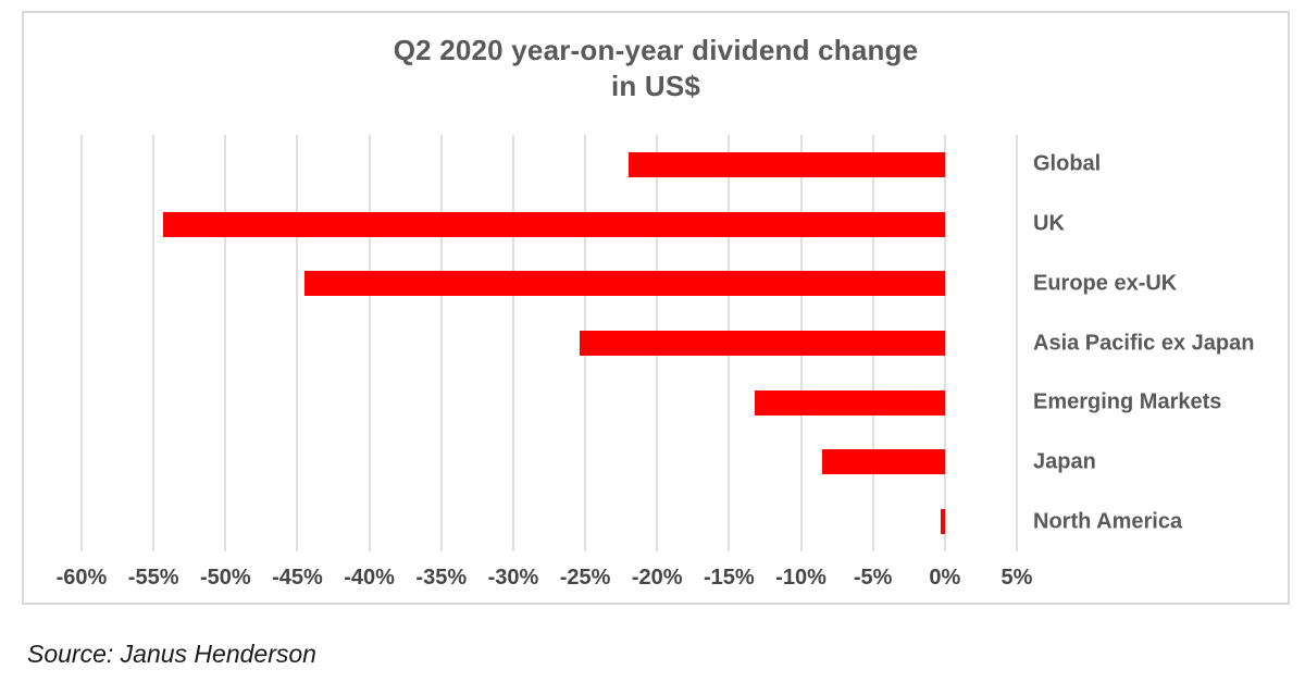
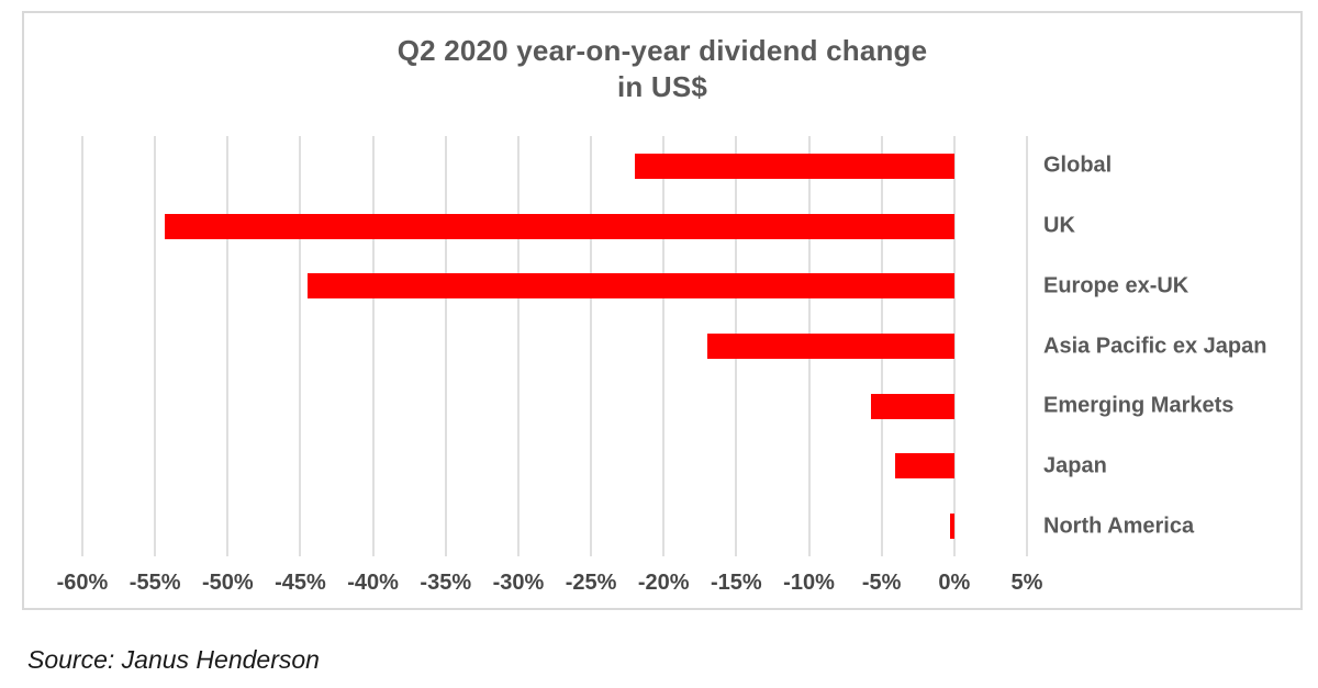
Asia Pacific ex Japan: -25.4% -> -17.0%
Emerging Markets: -13.2% -> -5.7%
Japan: -8.5% -> -4.1%
